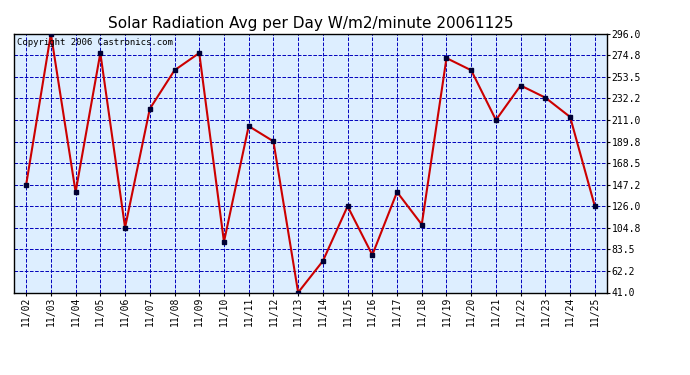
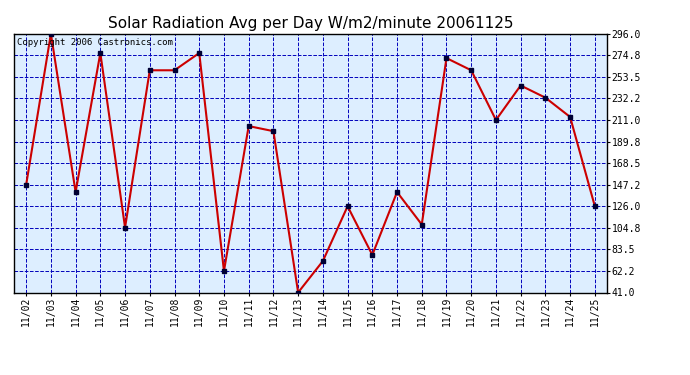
11/07: 222 -> 260
11/10: 91 -> 62
11/12: 190 -> 200
